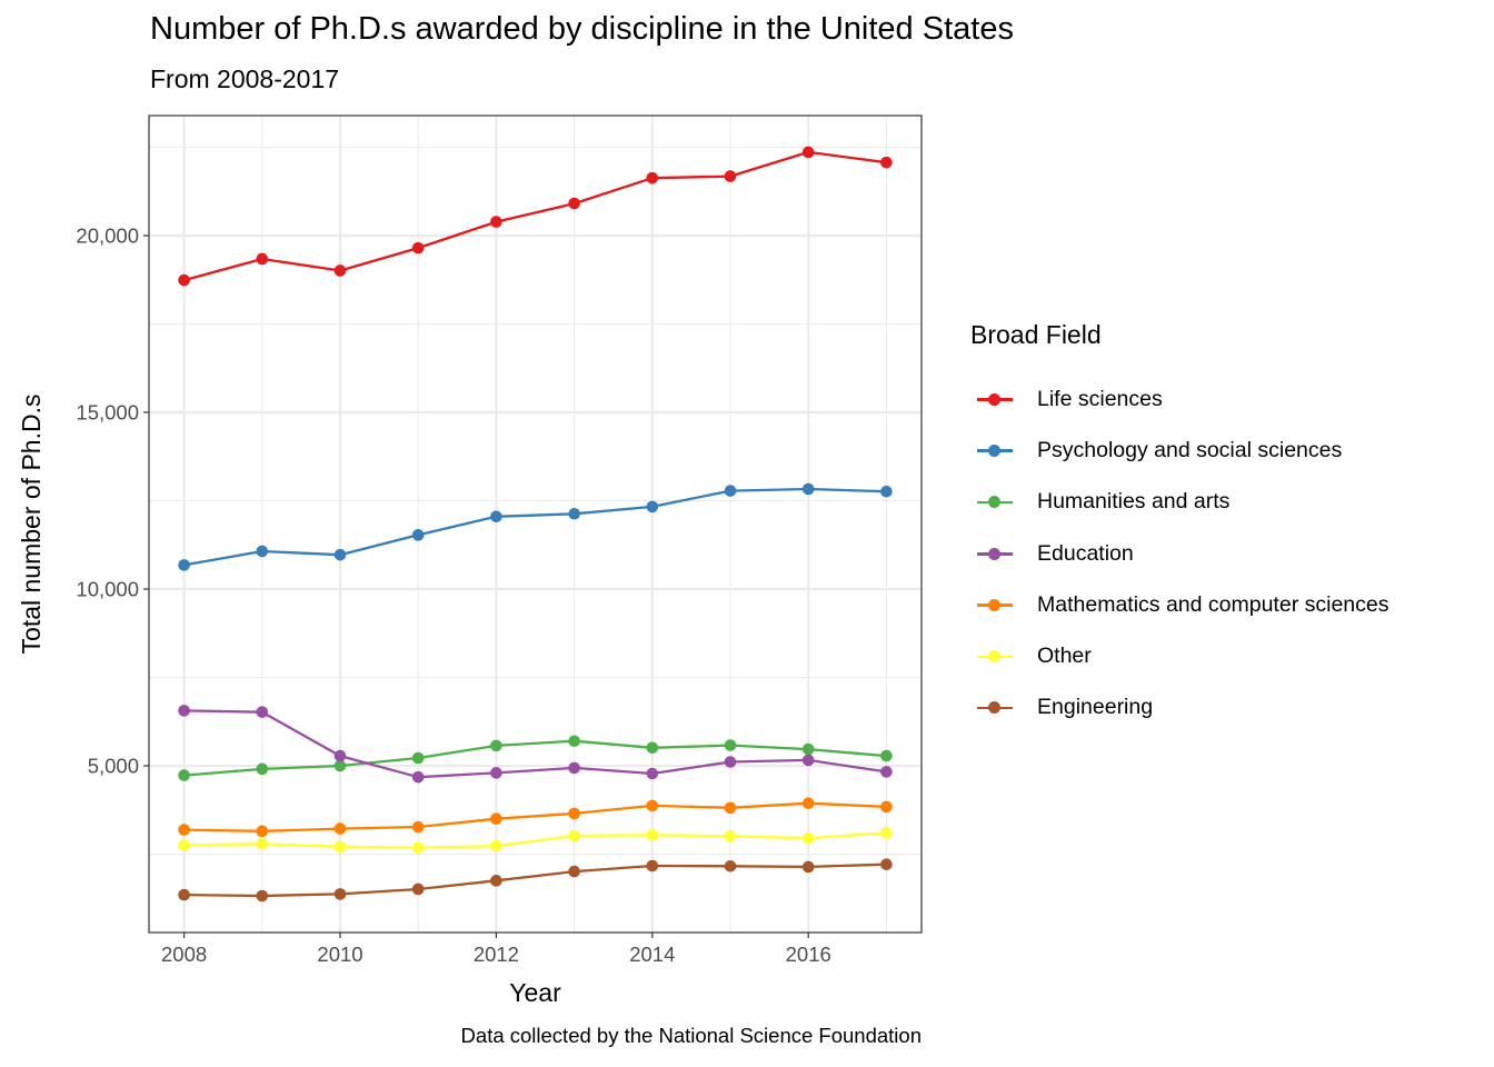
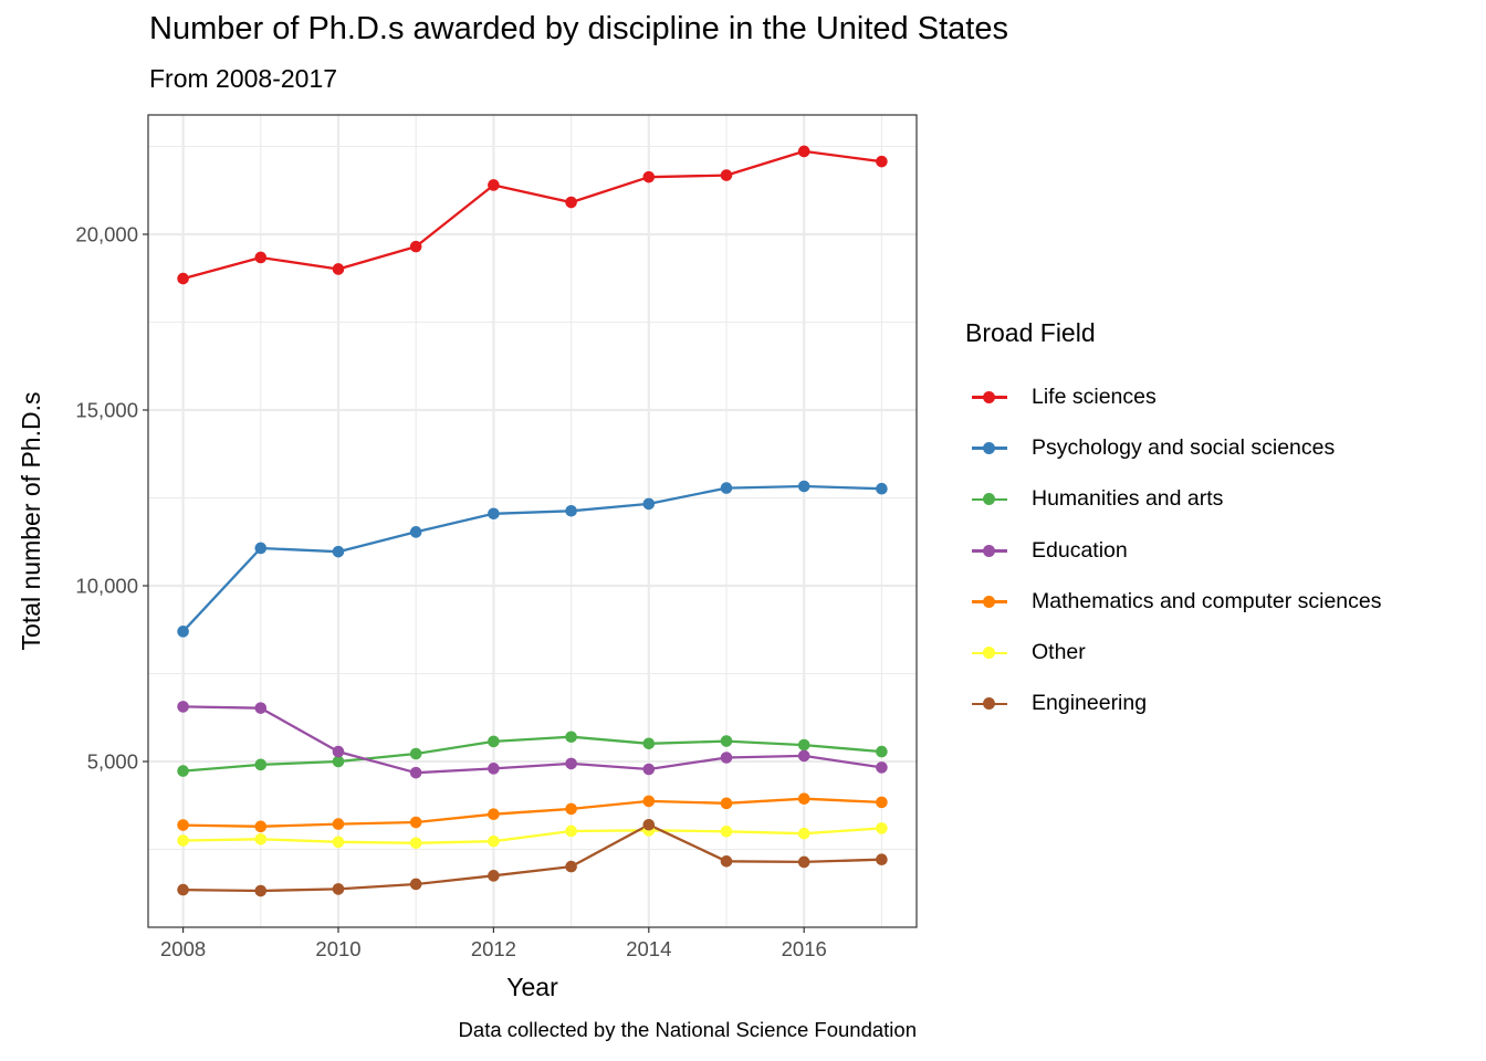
Psychology and social sciences/2008: 10700 -> 8700
Life sciences/2012: 20400 -> 21400
Engineering/2014: 2200 -> 3200
